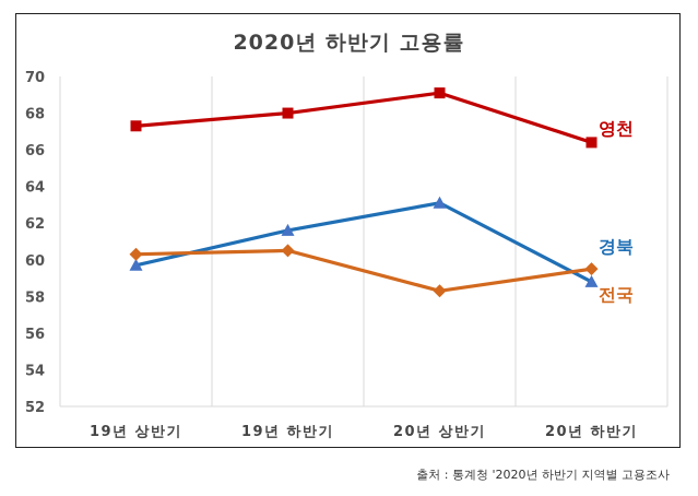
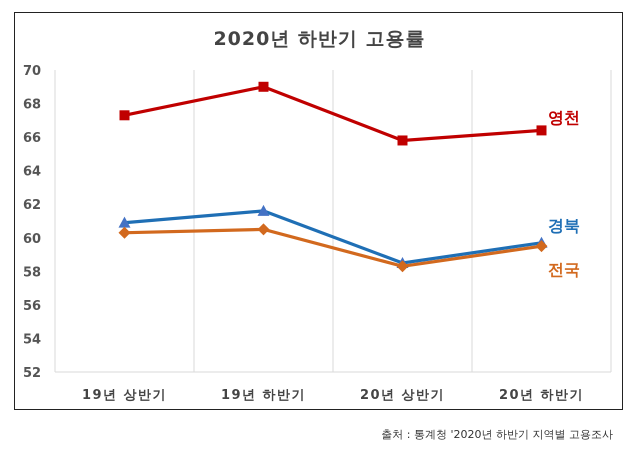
경북/19년 상반기: 59.7 -> 60.9
영천/19년 하반기: 68.0 -> 69.0
영천/20년 상반기: 69.1 -> 65.8
경북/20년 상반기: 63.1 -> 58.5
경북/20년 하반기: 58.8 -> 59.7
